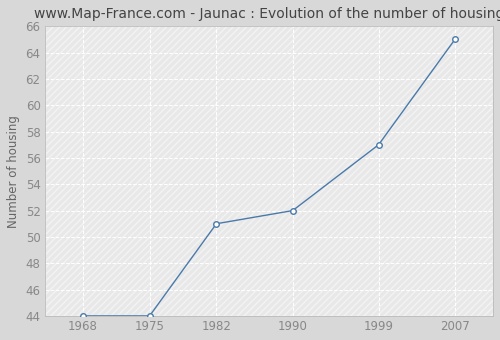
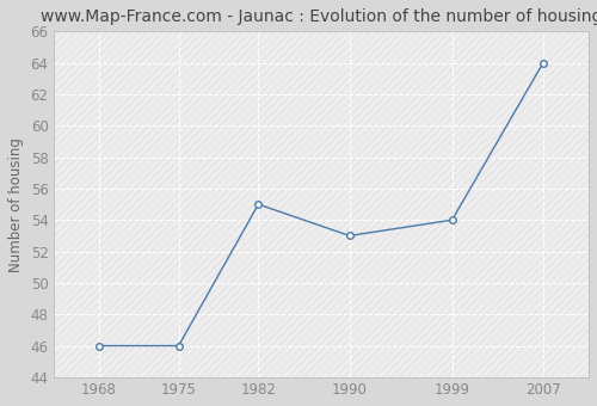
1968: 44 -> 46
1975: 44 -> 46
1982: 51 -> 55
1990: 52 -> 53
1999: 57 -> 54
2007: 65 -> 64
